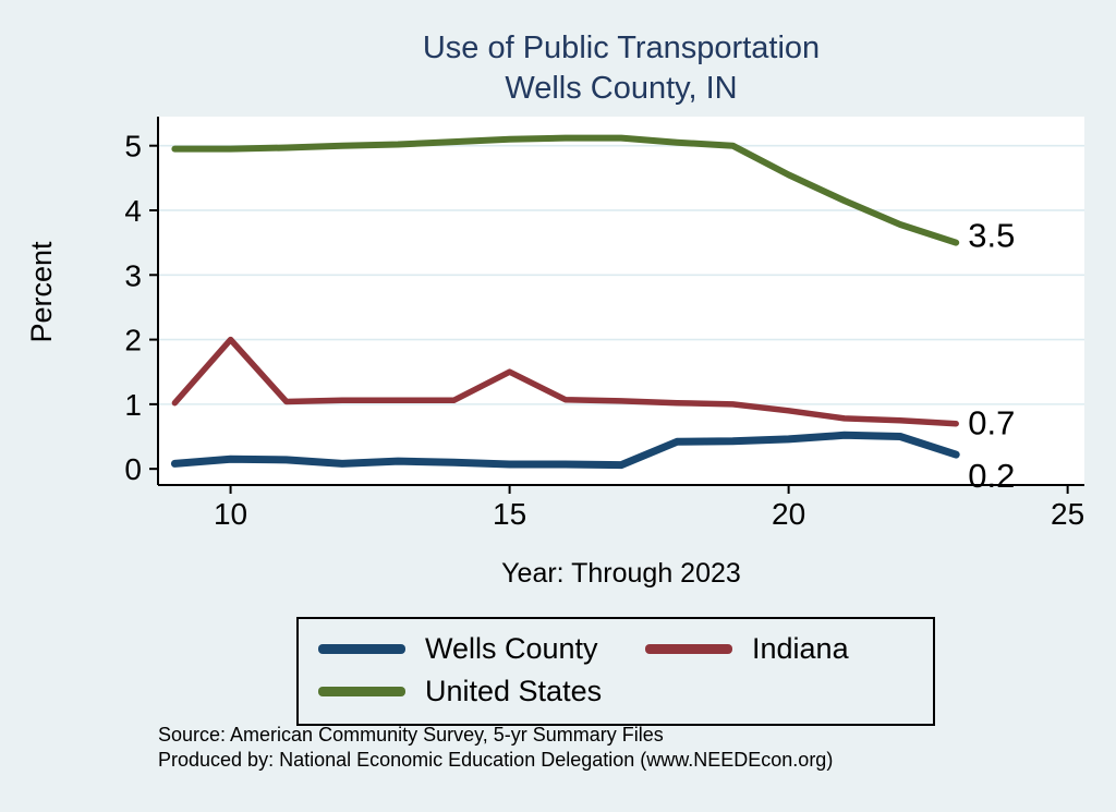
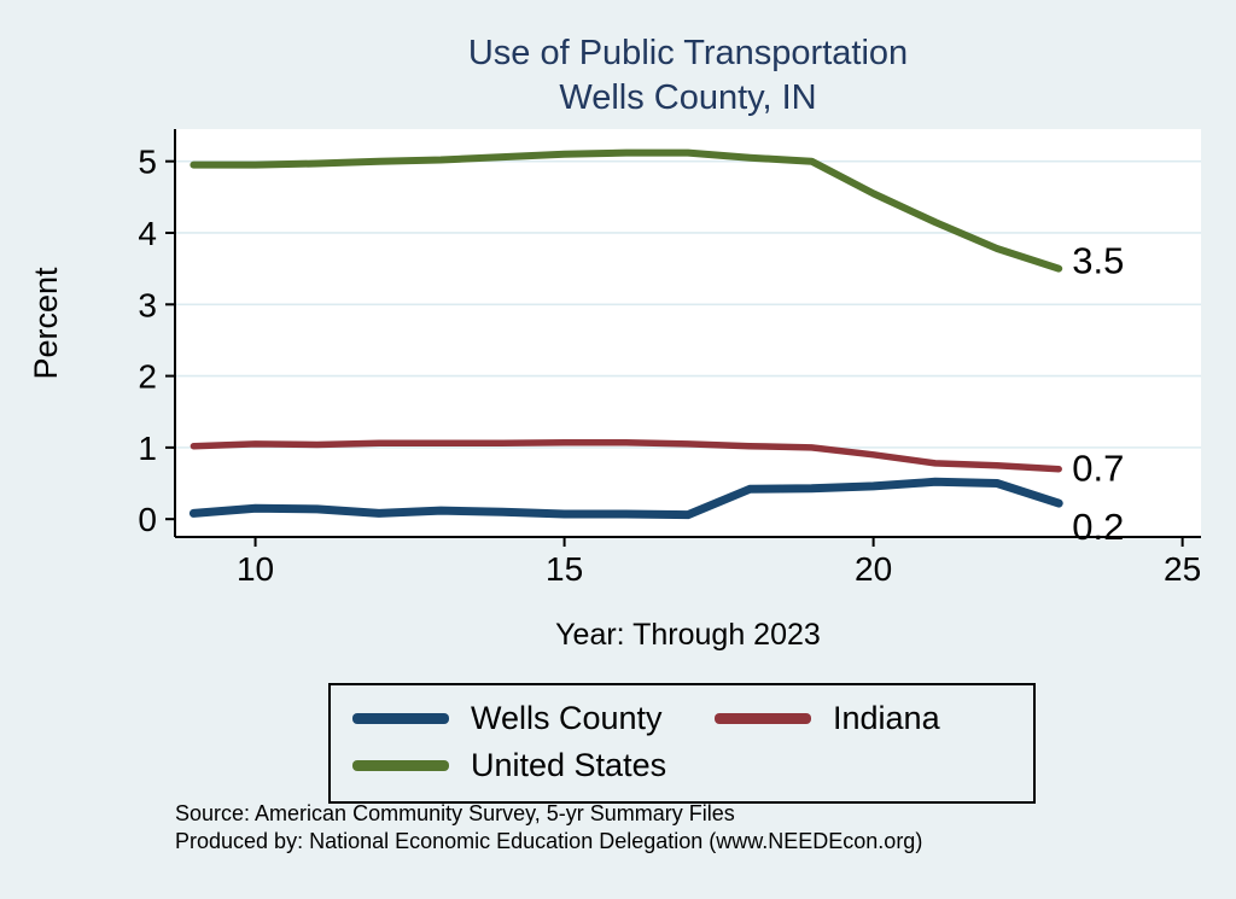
Indiana/10: 2.0 -> 1.1
Indiana/15: 1.5 -> 1.1
